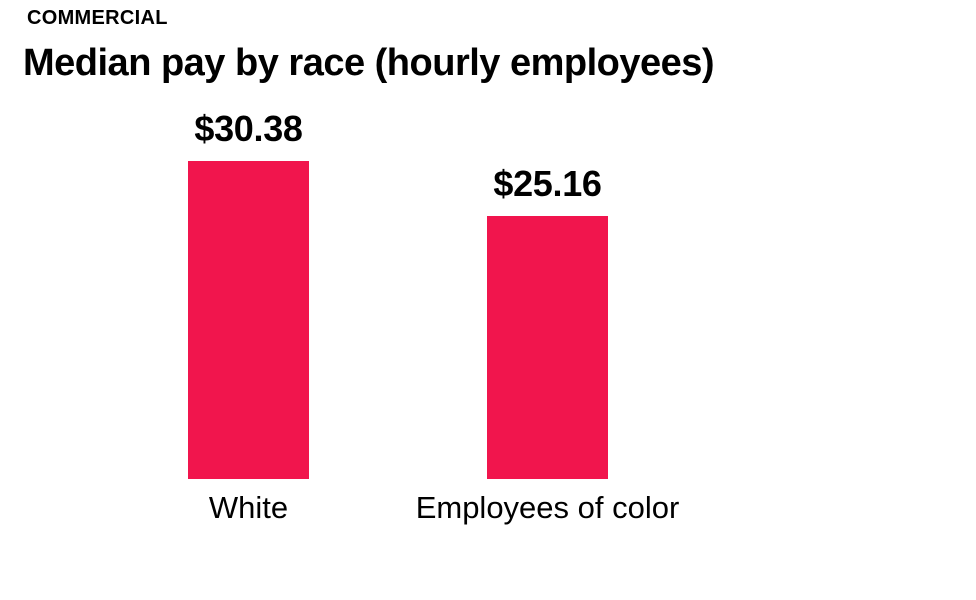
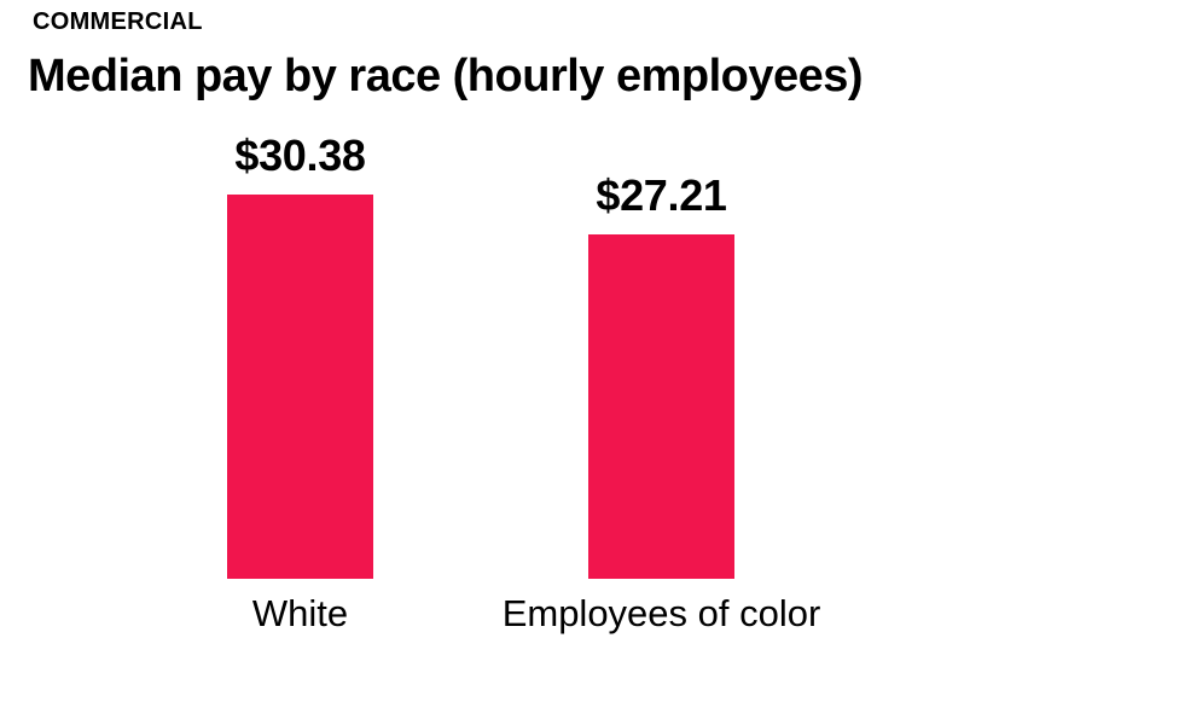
Employees of color: $25.16 -> $27.21
